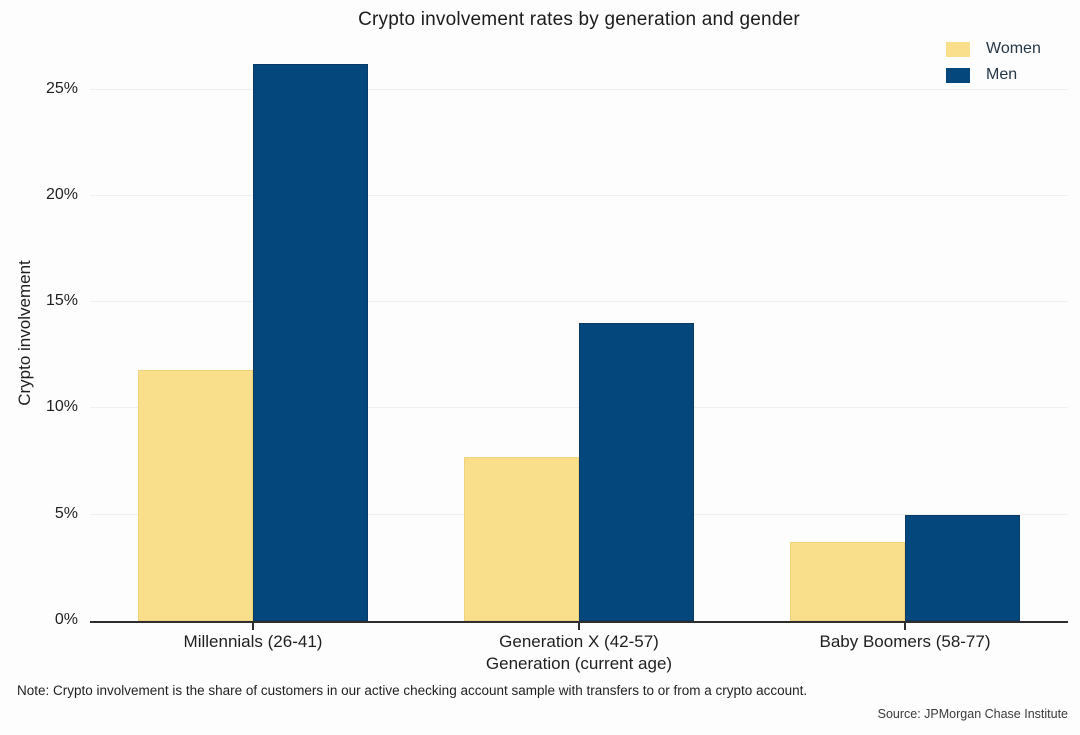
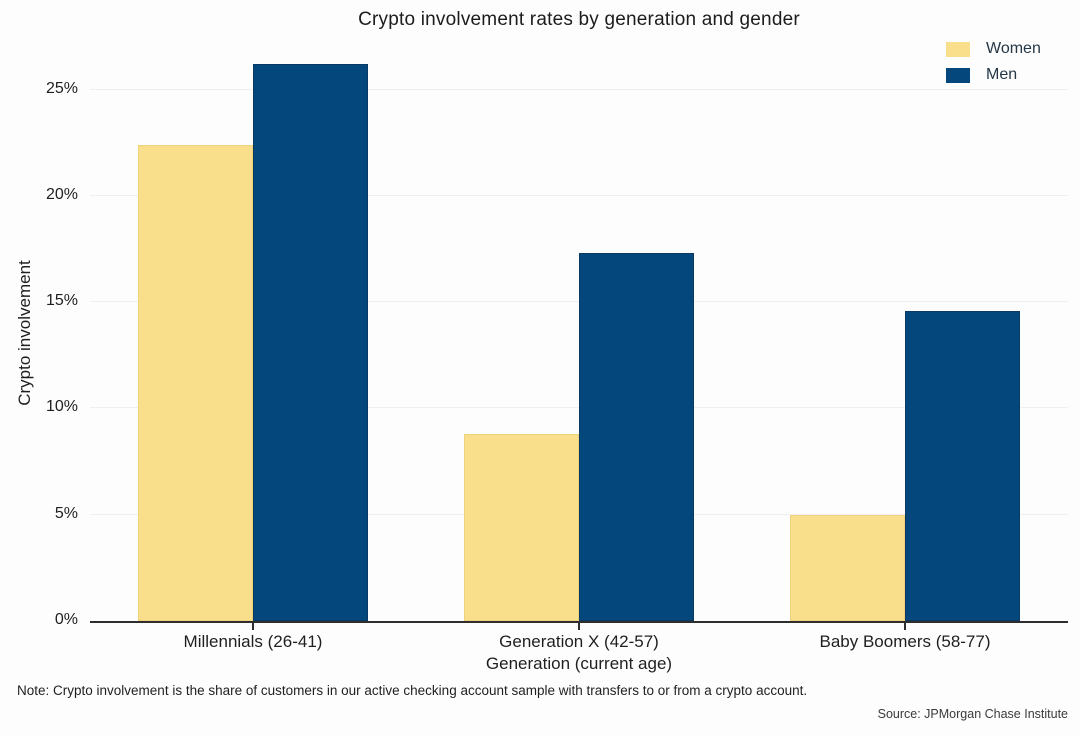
Women/Millennials (26-41): 11.8% -> 22.4%
Women/Generation X (42-57): 7.7% -> 8.8%
Men/Generation X (42-57): 14.0% -> 17.3%
Women/Baby Boomers (58-77): 3.7% -> 5.0%
Men/Baby Boomers (58-77): 5.0% -> 14.6%
